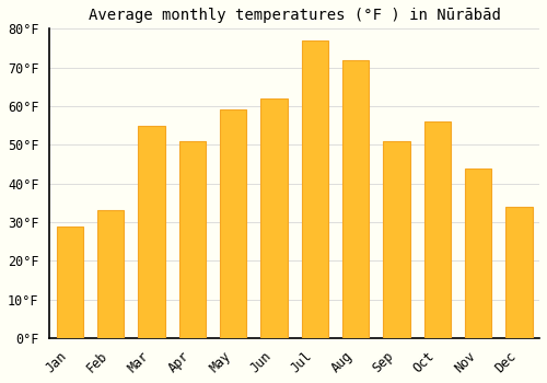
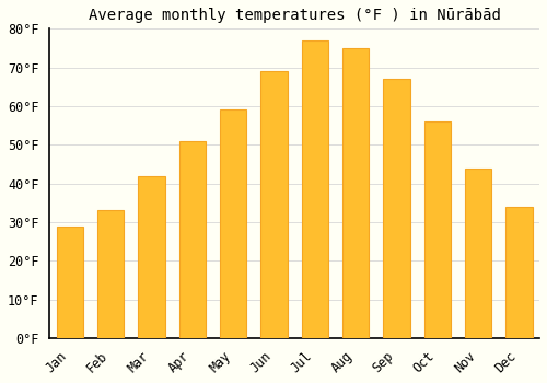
Mar: 55°F -> 42°F
Jun: 62°F -> 69°F
Aug: 72°F -> 75°F
Sep: 51°F -> 67°F
